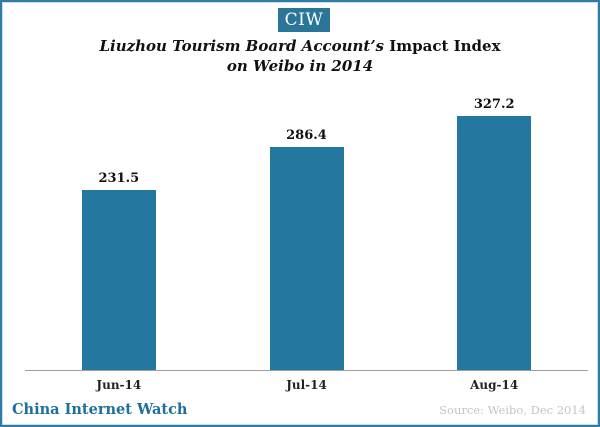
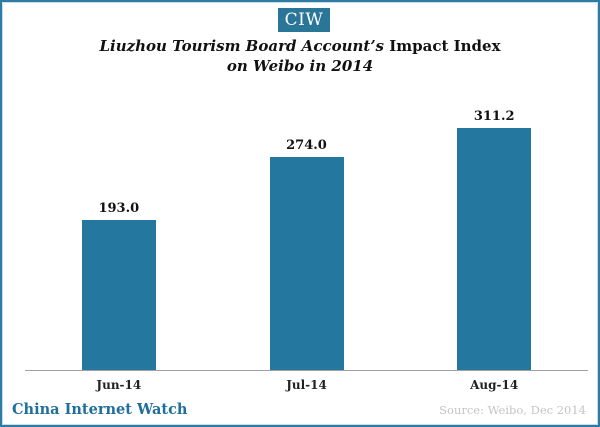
Jun-14: 231.5 -> 193.0
Jul-14: 286.4 -> 274.0
Aug-14: 327.2 -> 311.2
